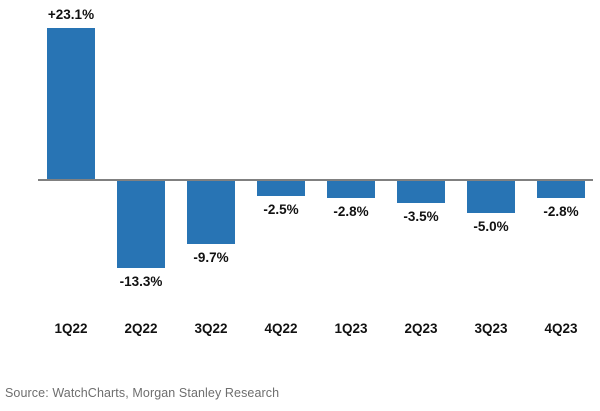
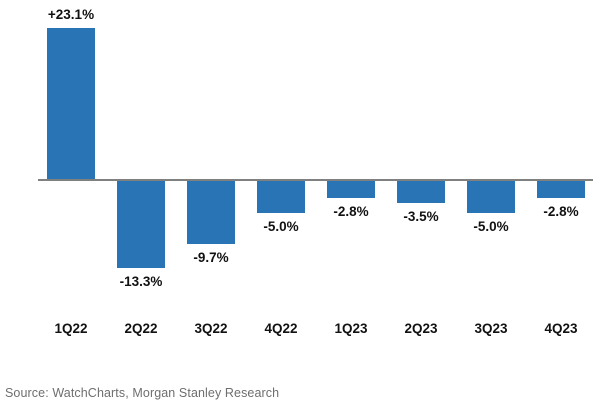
4Q22: -2.5% -> -5.0%
